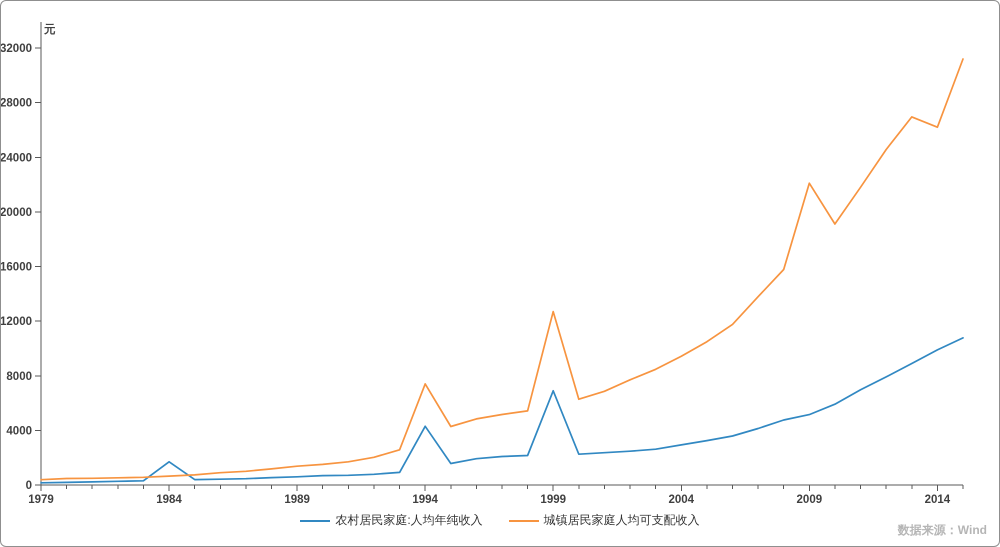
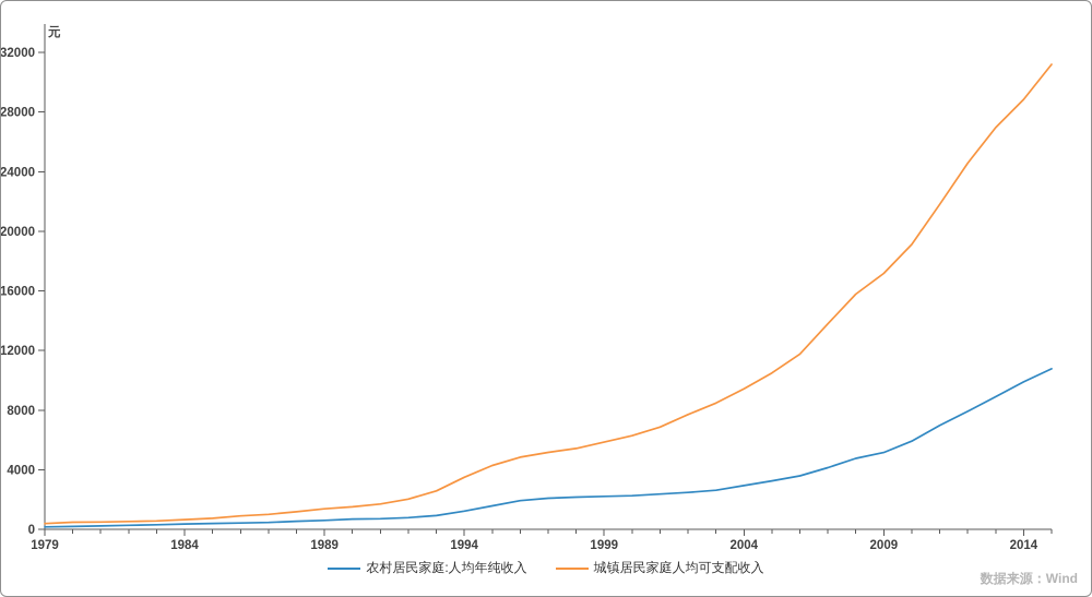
农村居民家庭:人均年纯收入/1984: 1700 -> 400
农村居民家庭:人均年纯收入/1994: 4300 -> 1200
城镇居民家庭人均可支配收入/1994: 7400 -> 3500
农村居民家庭:人均年纯收入/1999: 6900 -> 2200
城镇居民家庭人均可支配收入/1999: 12700 -> 5900
城镇居民家庭人均可支配收入/2009: 22100 -> 17200
城镇居民家庭人均可支配收入/2014: 26200 -> 28800
